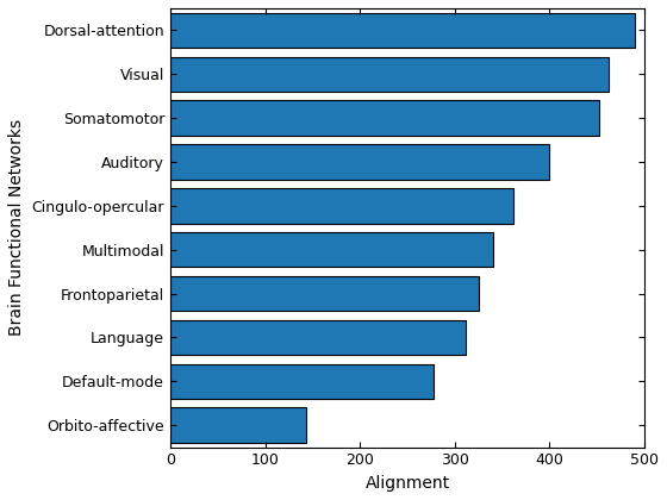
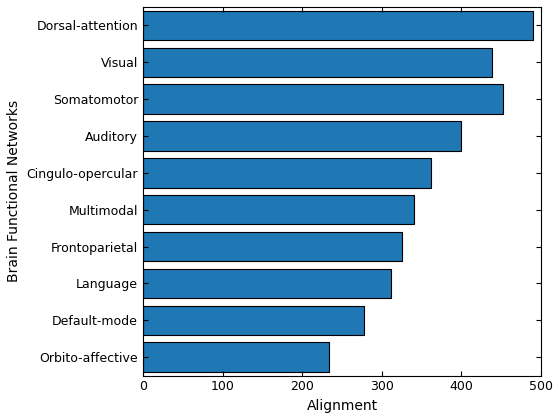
Visual: 462 -> 438
Orbito-affective: 143 -> 234
